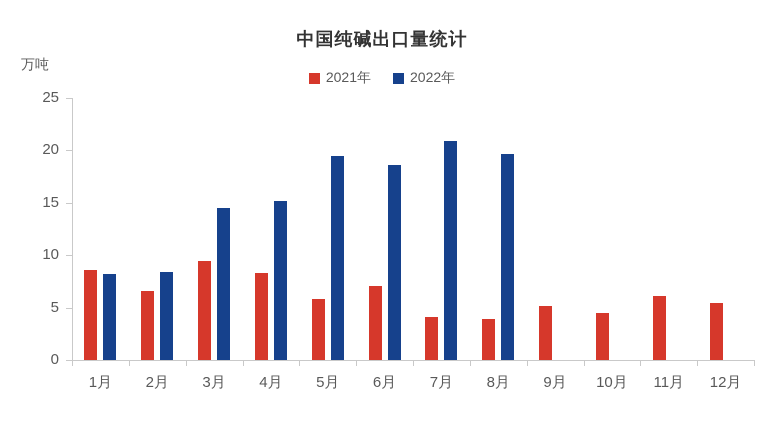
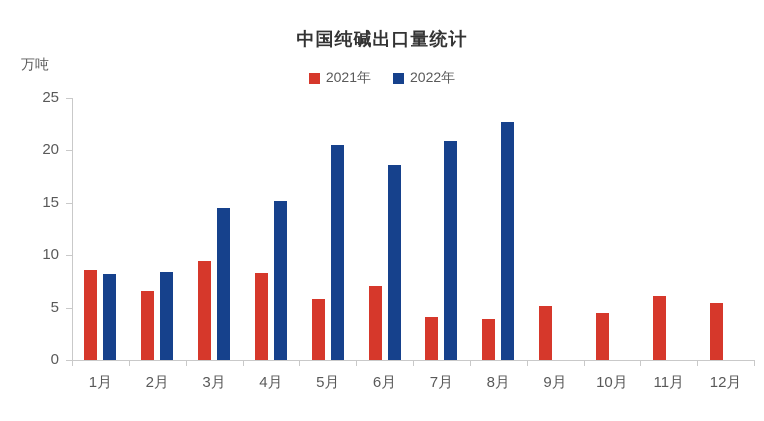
2022年/5月: 19.5 -> 20.5
2022年/8月: 19.7 -> 22.7
